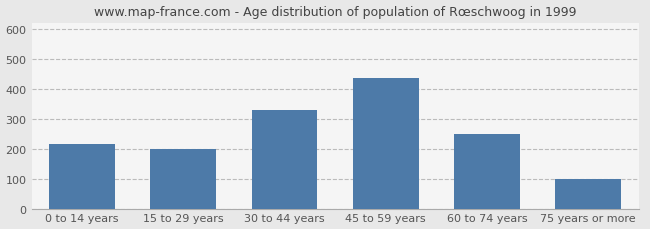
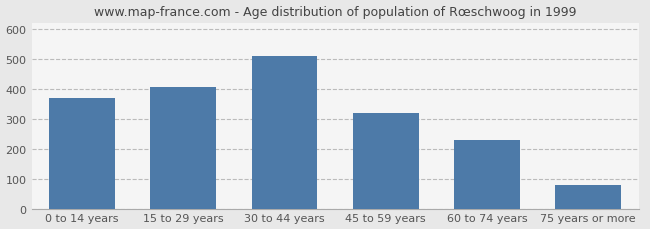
0 to 14 years: 215 -> 370
15 to 29 years: 200 -> 405
30 to 44 years: 330 -> 508
45 to 59 years: 435 -> 320
60 to 74 years: 250 -> 230
75 years or more: 100 -> 78
